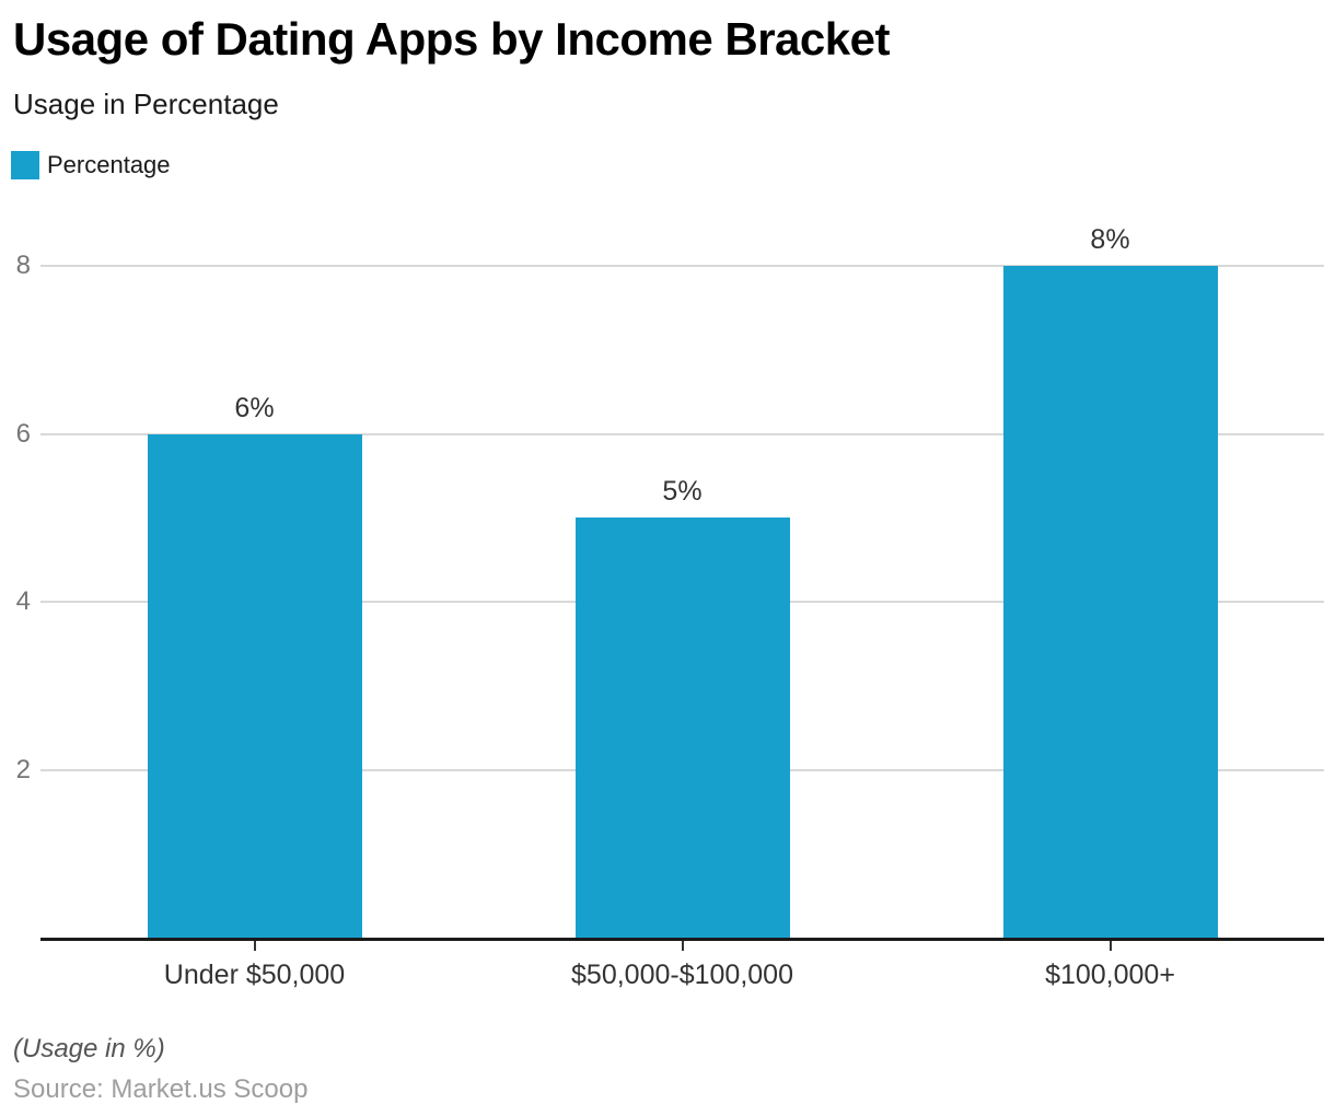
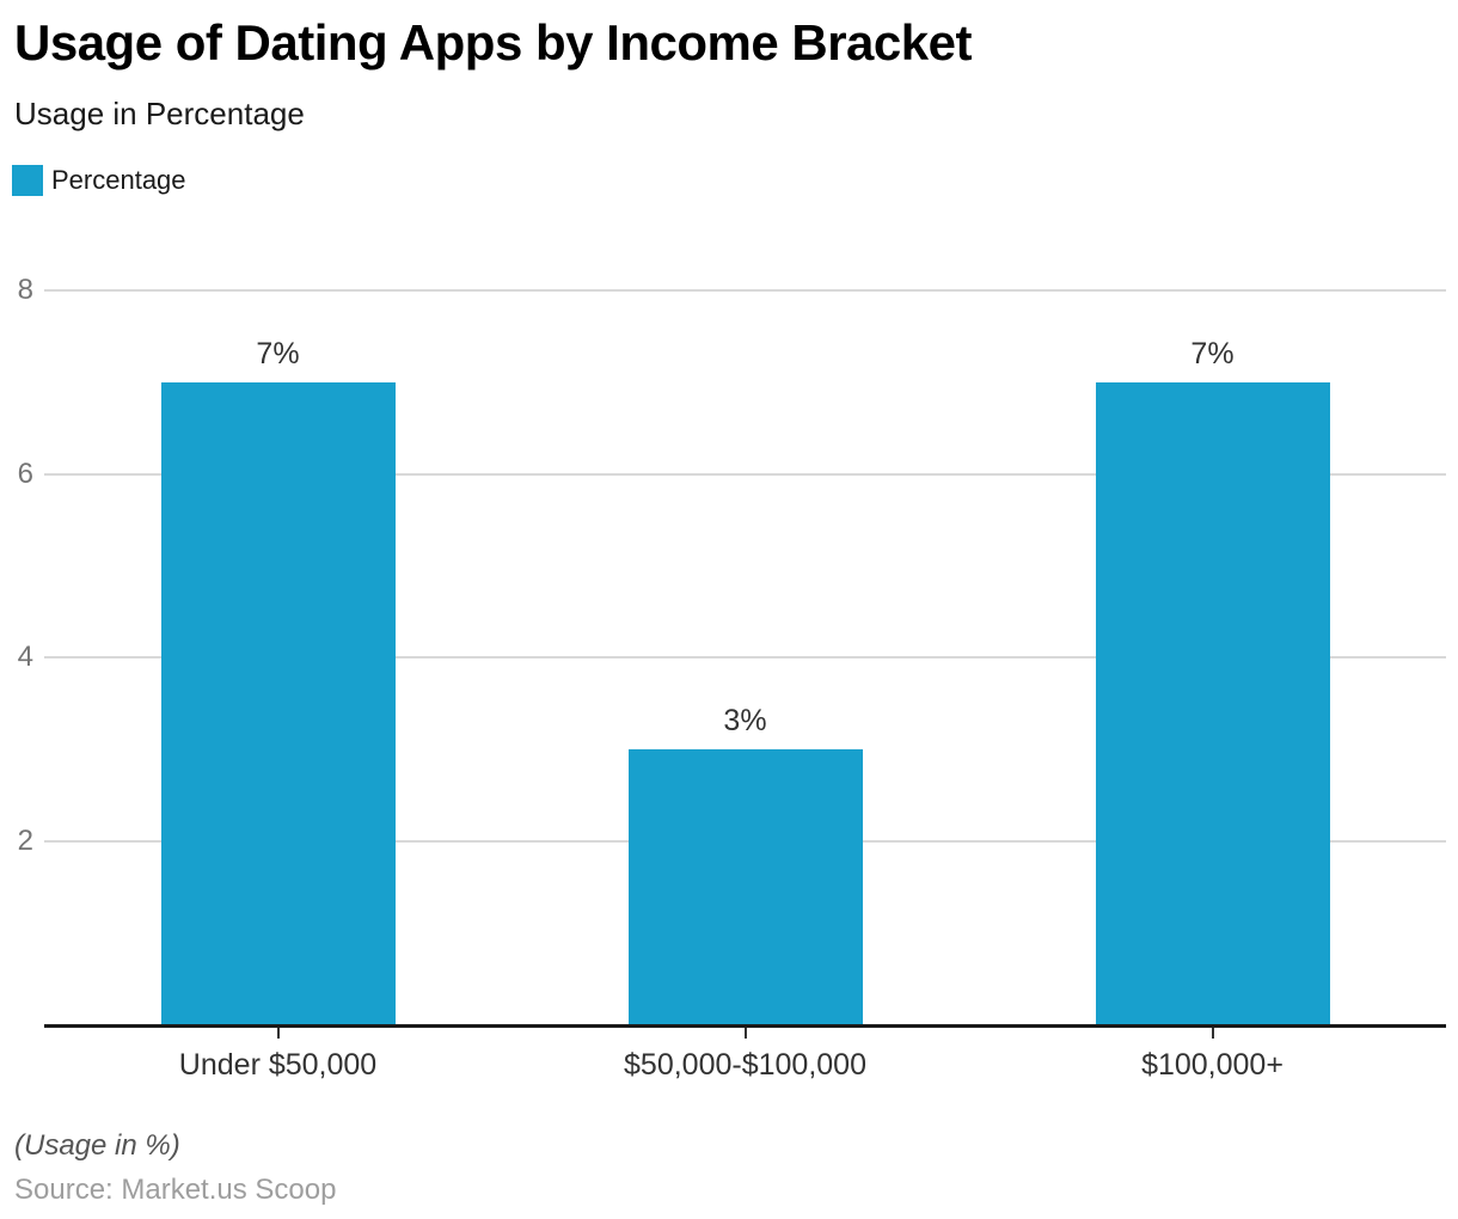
Under $50,000: 6% -> 7%
$50,000-$100,000: 5% -> 3%
$100,000+: 8% -> 7%
